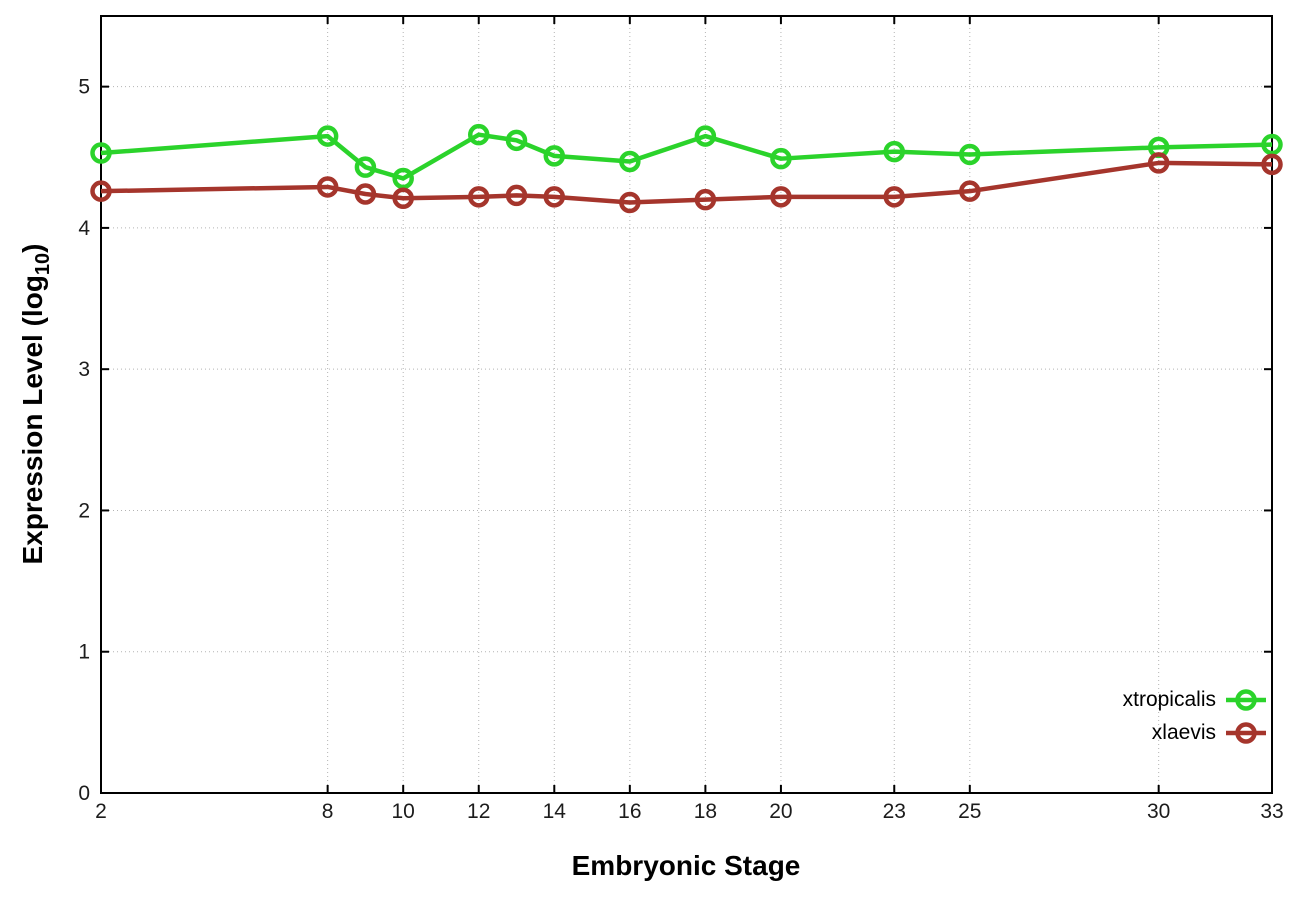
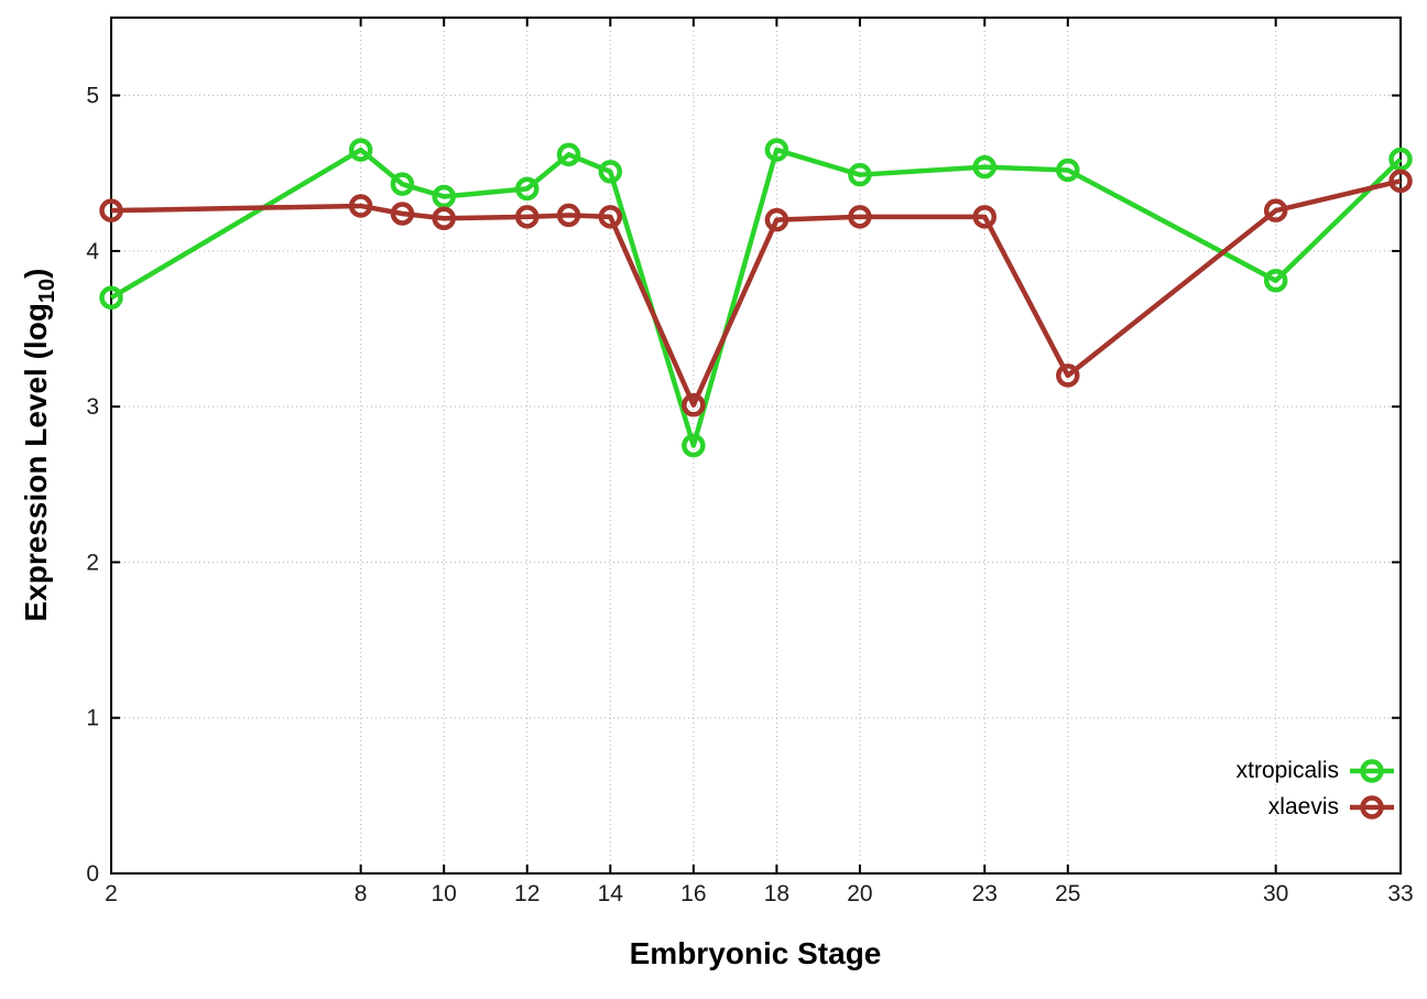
xtropicalis/2: 4.53 -> 3.70
xtropicalis/12: 4.66 -> 4.40
xtropicalis/16: 4.47 -> 2.75
xlaevis/16: 4.18 -> 3.01
xlaevis/25: 4.26 -> 3.20
xtropicalis/30: 4.57 -> 3.81
xlaevis/30: 4.46 -> 4.26
